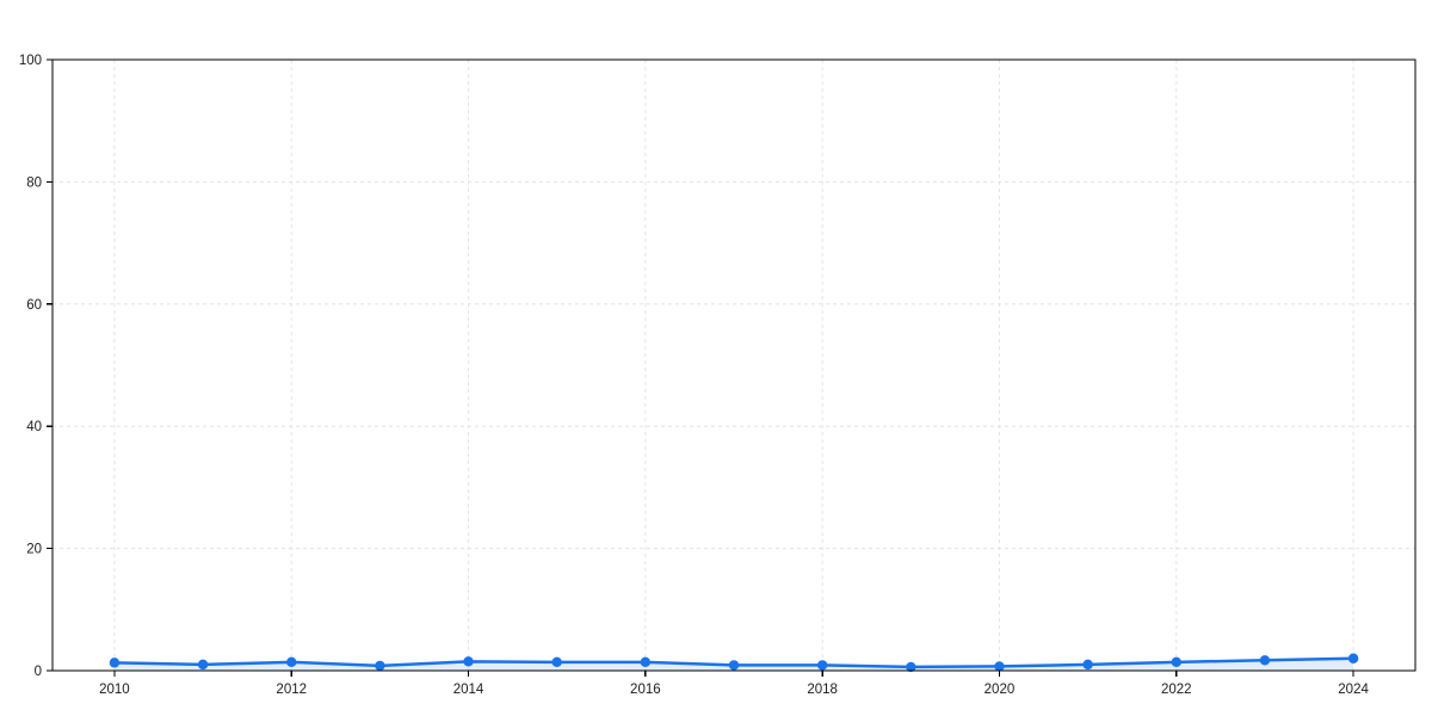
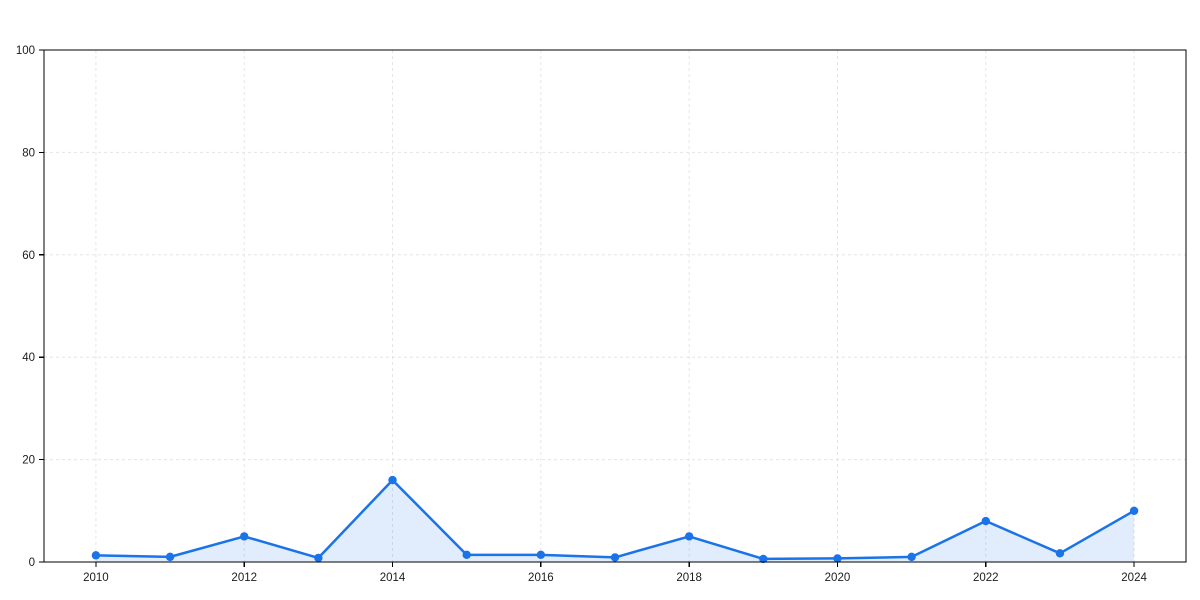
2012: 1 -> 5
2014: 2 -> 16
2018: 1 -> 5
2022: 1 -> 8
2024: 2 -> 10
